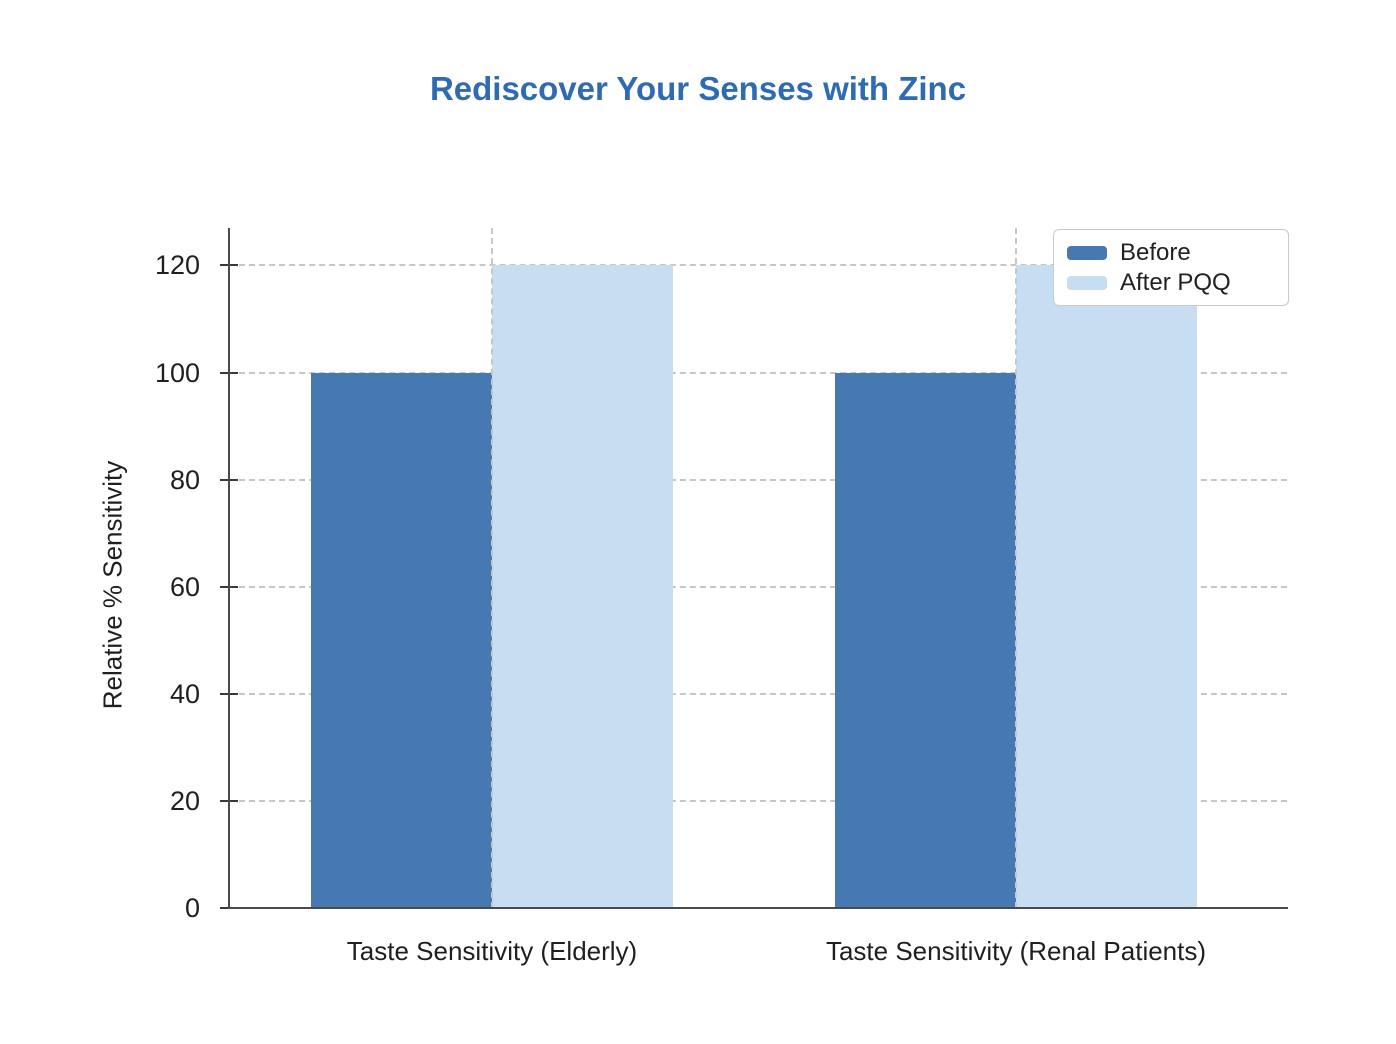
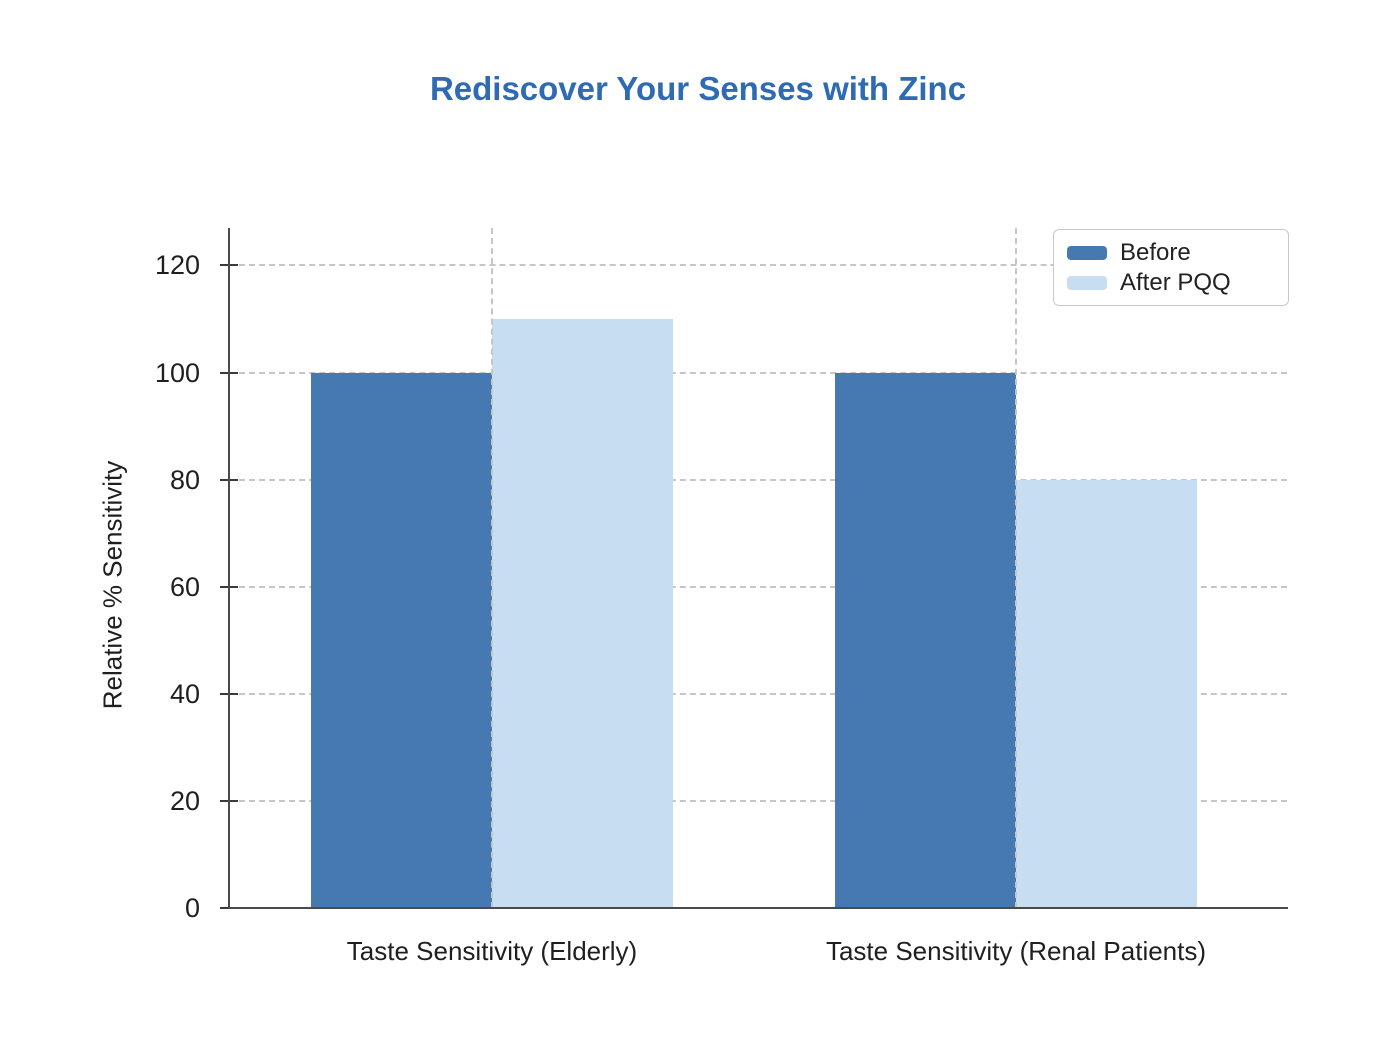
After PQQ/Taste Sensitivity (Elderly): 120 -> 110
After PQQ/Taste Sensitivity (Renal Patients): 120 -> 80
